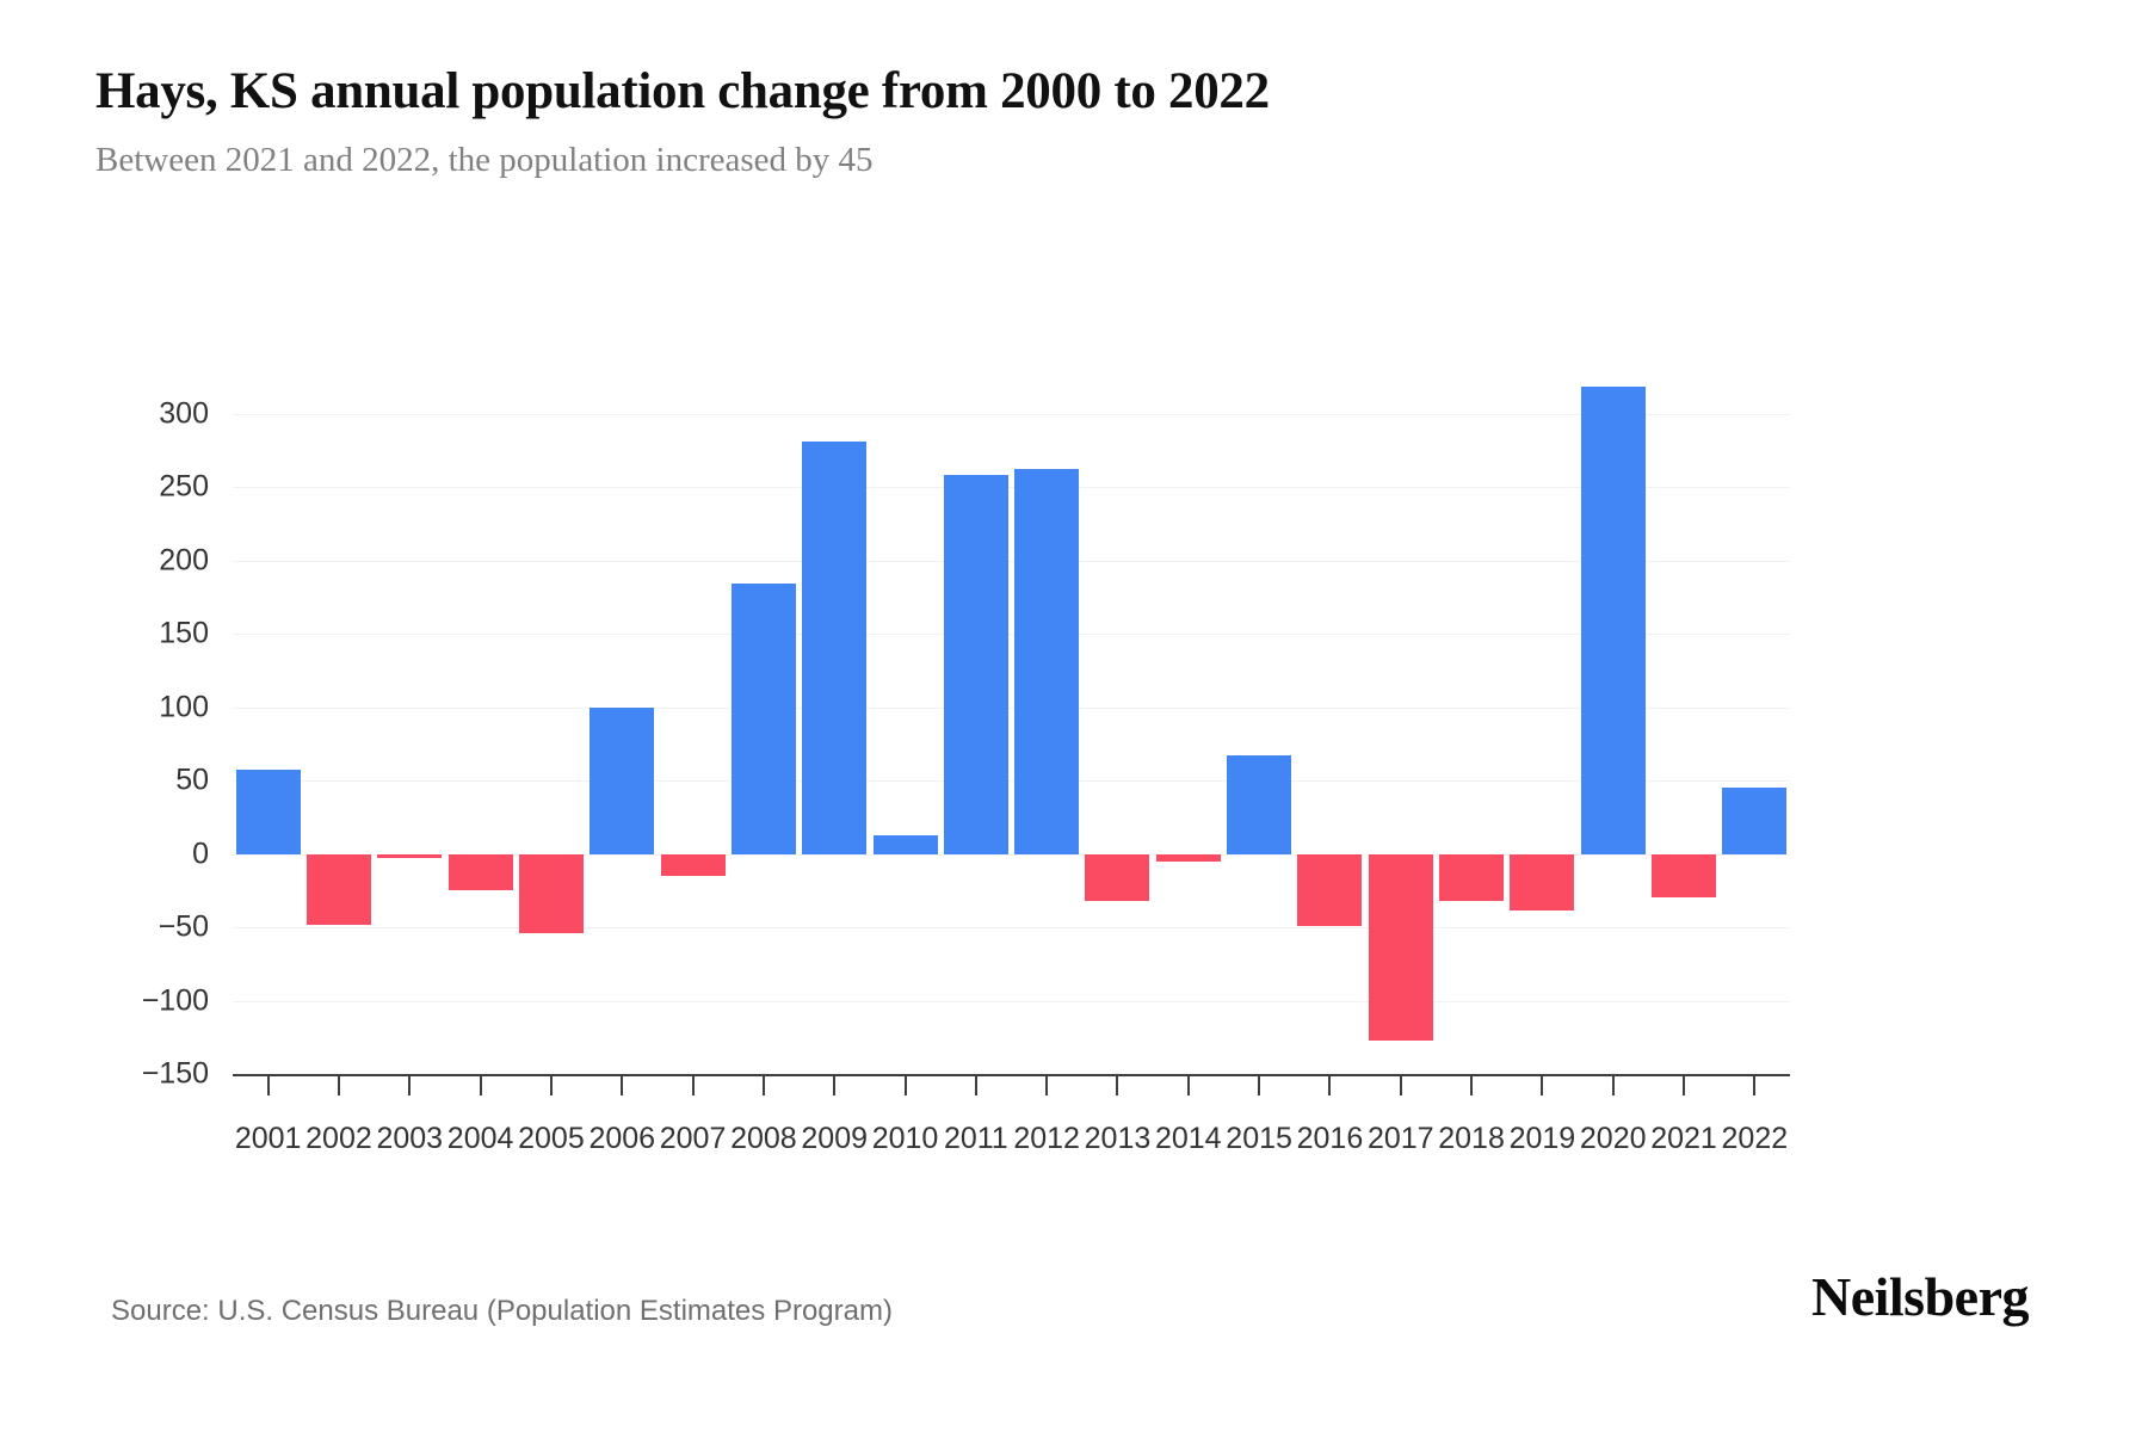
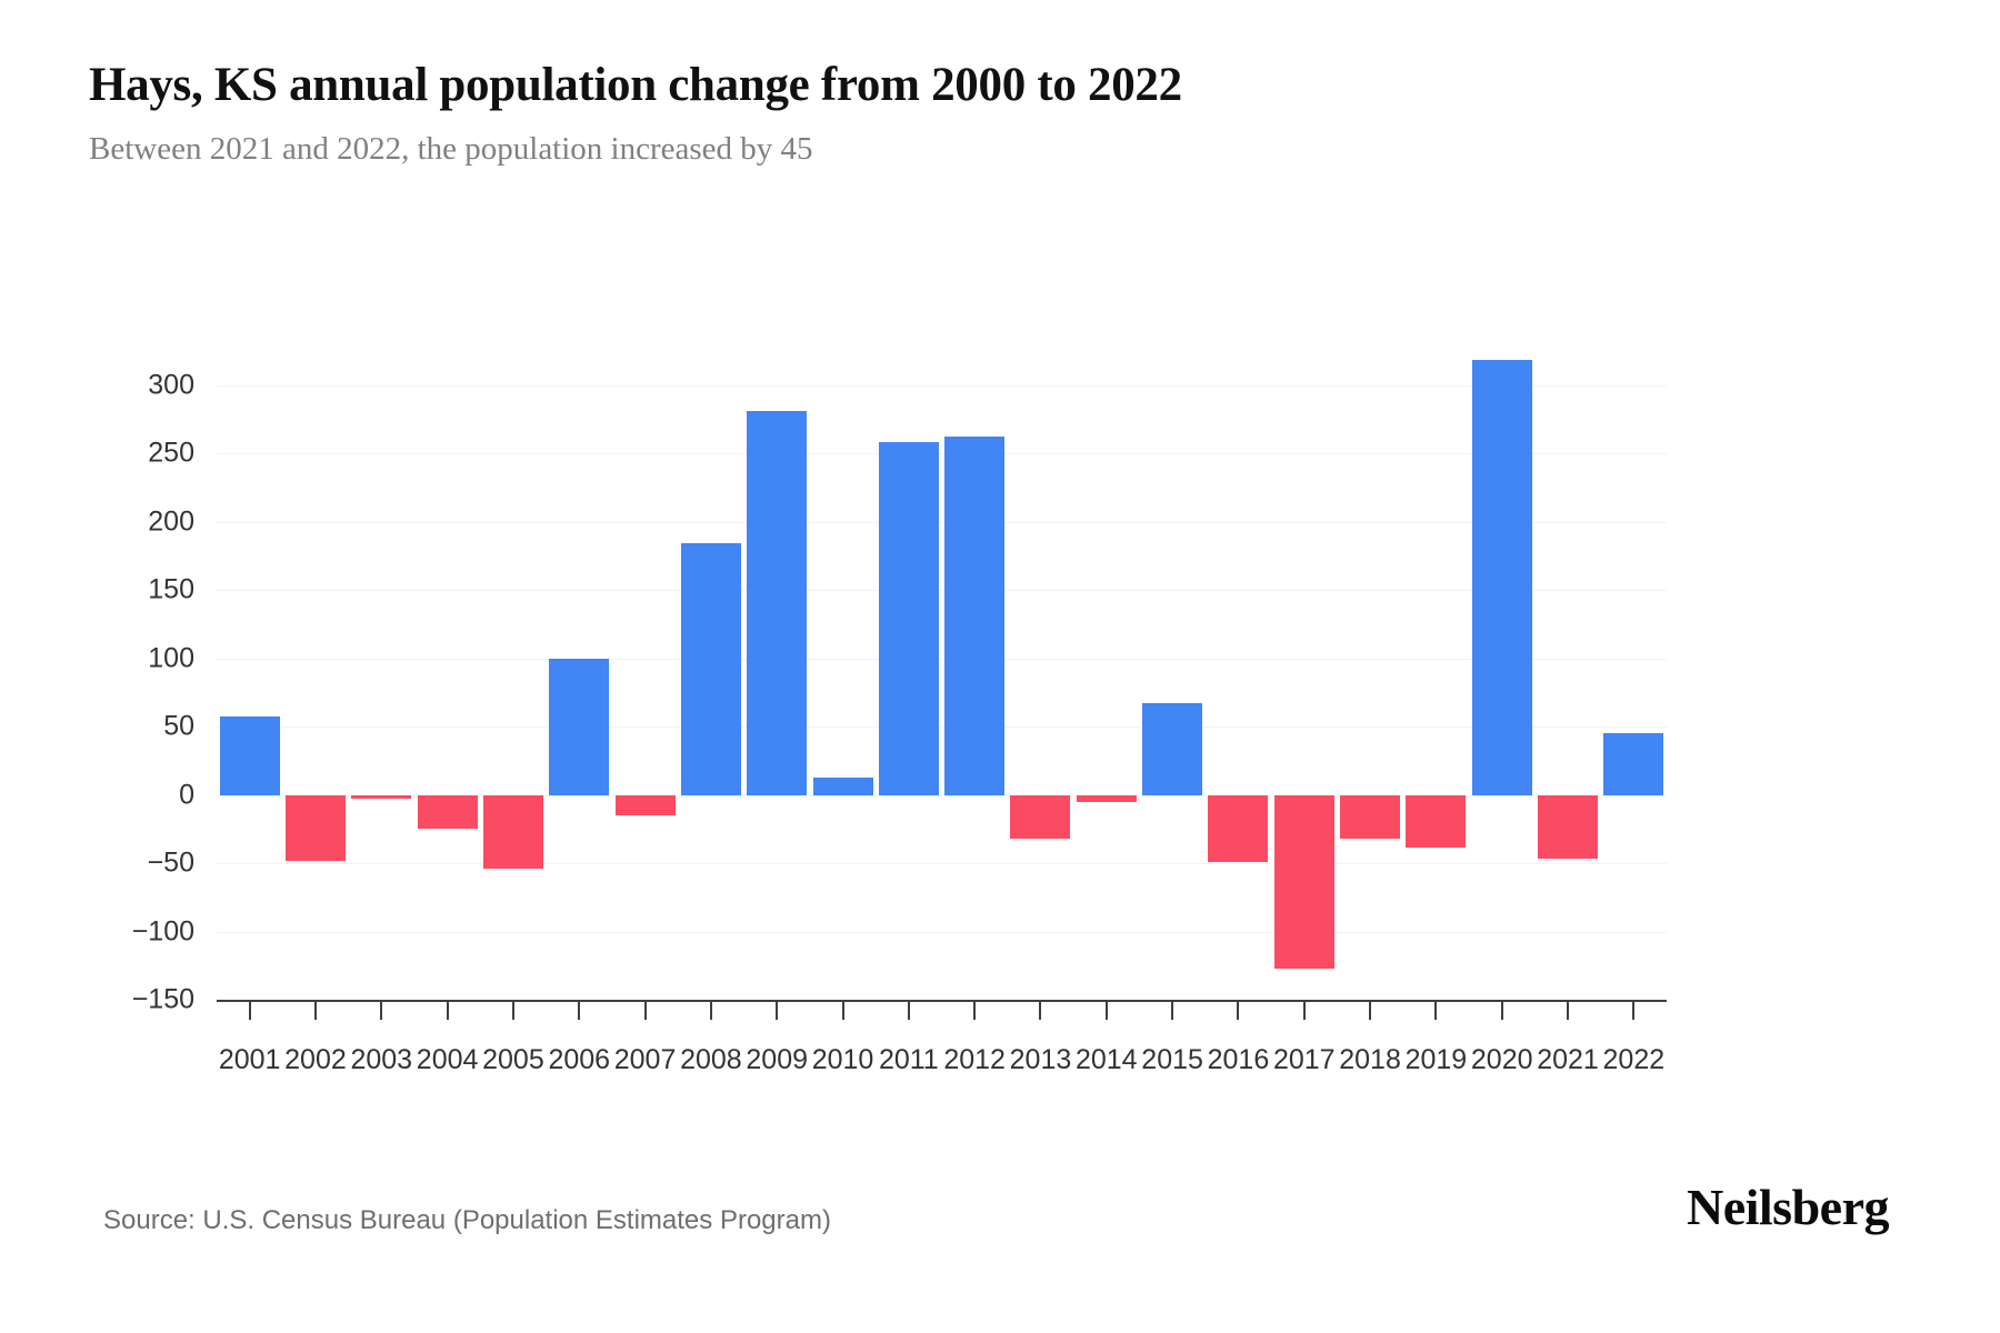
2021: -30 -> -47
